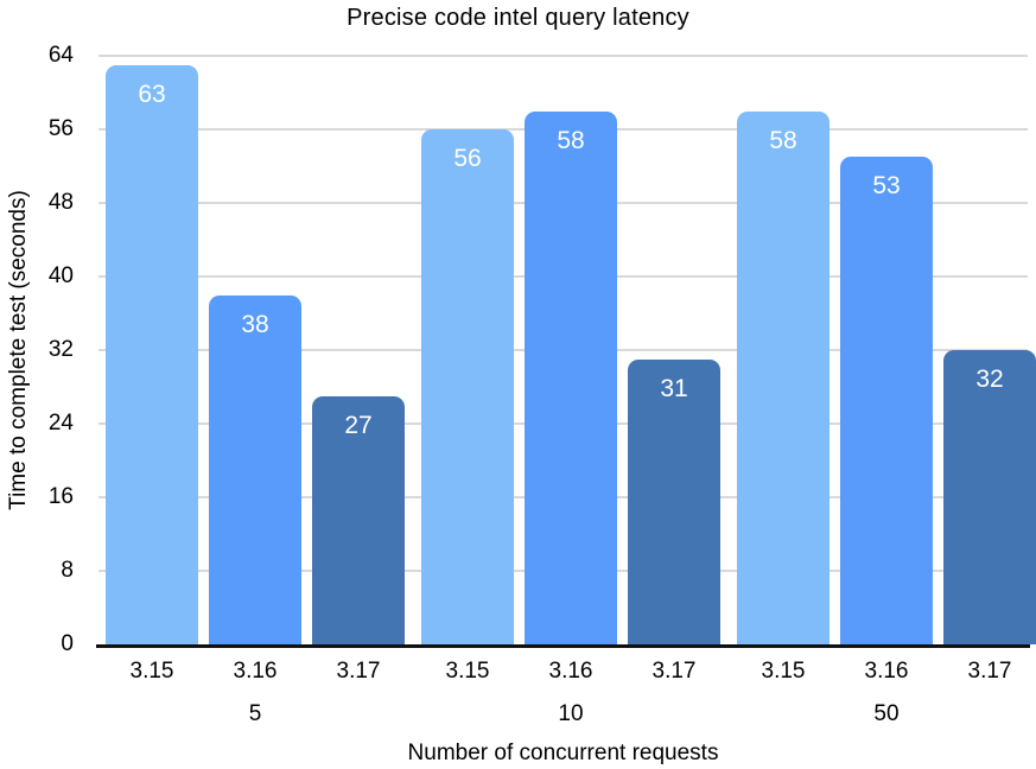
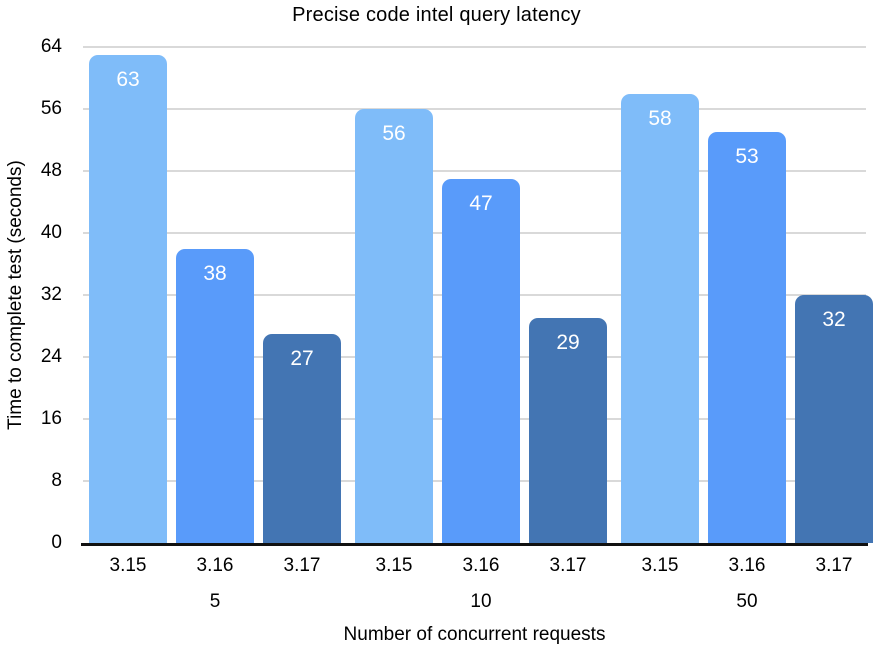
3.16/10: 58 -> 47
3.17/10: 31 -> 29
